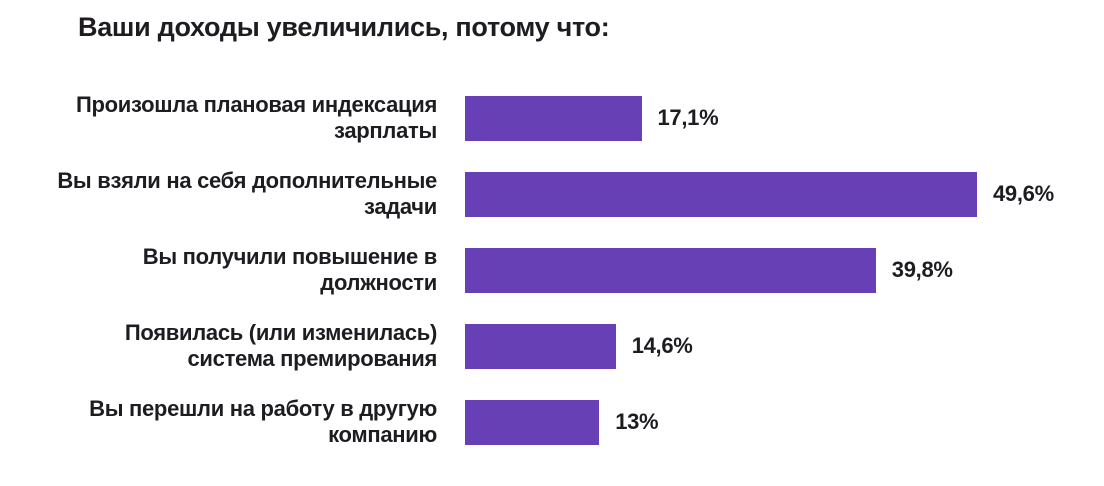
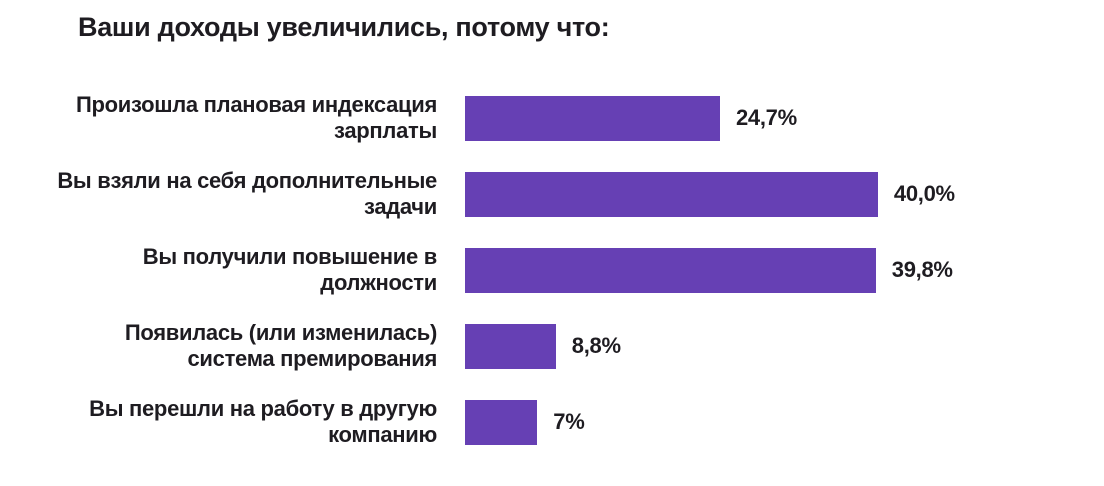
Произошла плановая индексация зарплаты: 17,1% -> 24,7%
Вы взяли на себя дополнительные задачи: 49,6% -> 40,0%
Появилась (или изменилась) система премирования: 14,6% -> 8,8%
Вы перешли на работу в другую компанию: 13% -> 7%
